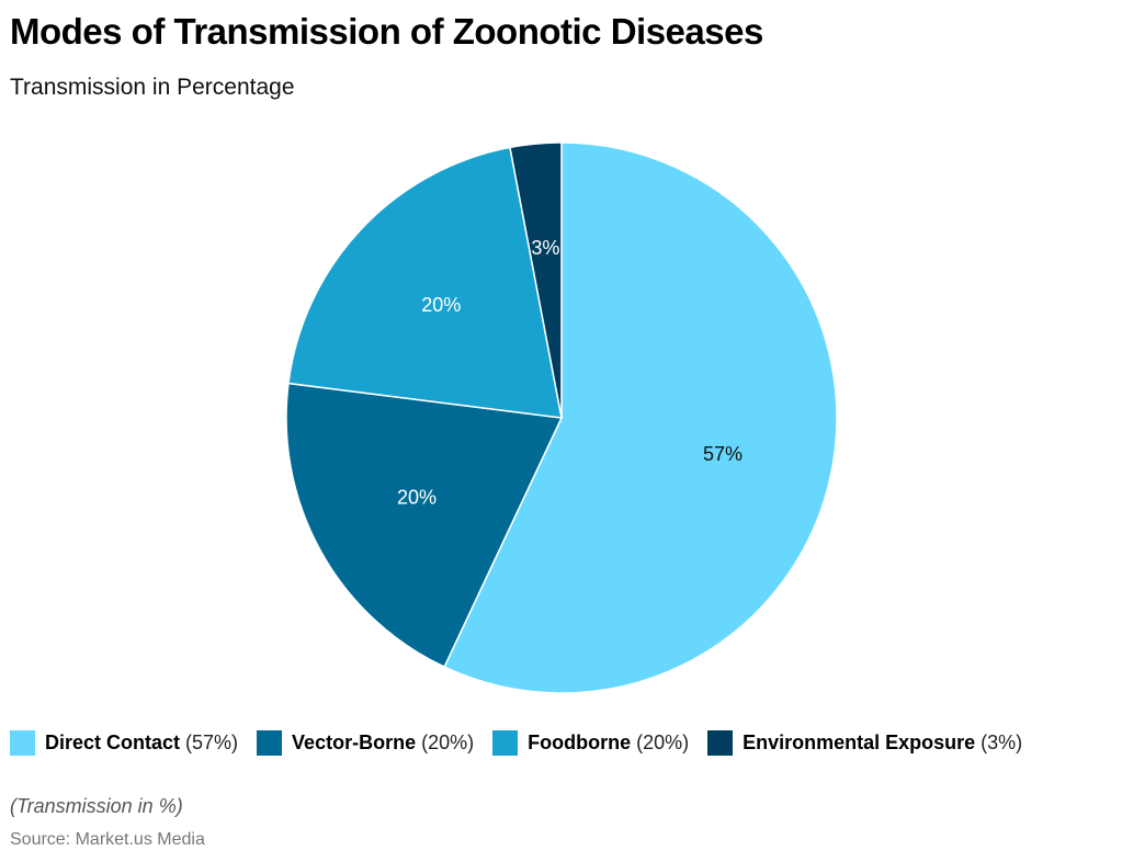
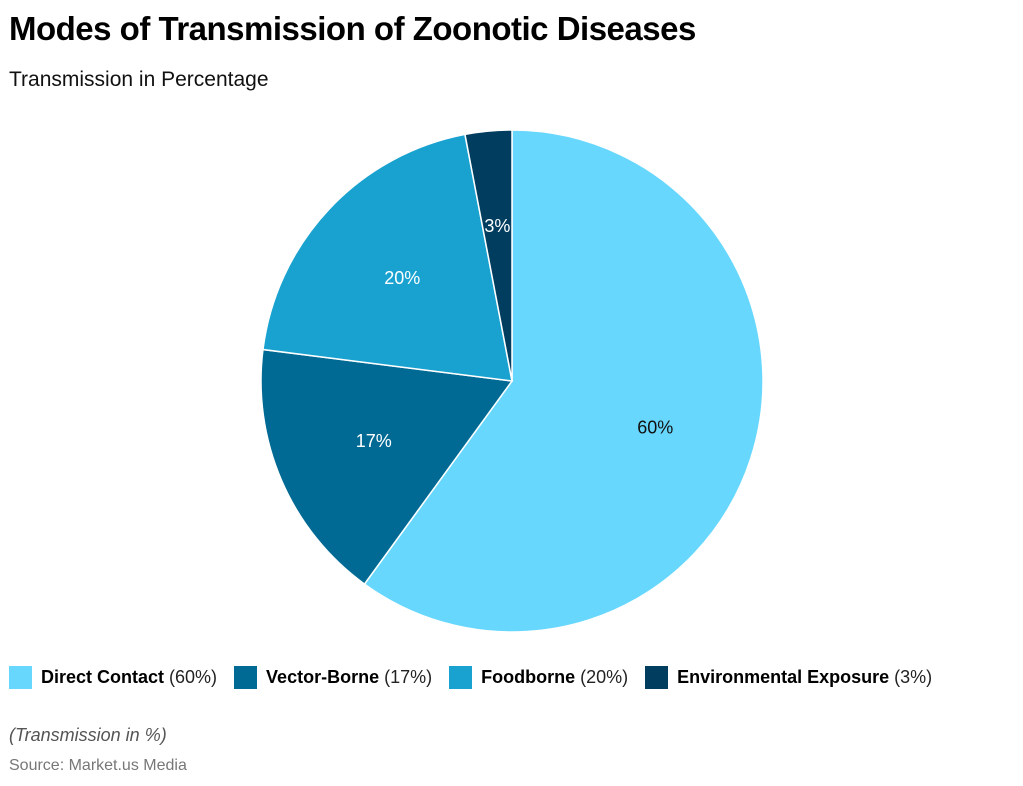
Direct Contact: 57% -> 60%
Vector-Borne: 20% -> 17%
